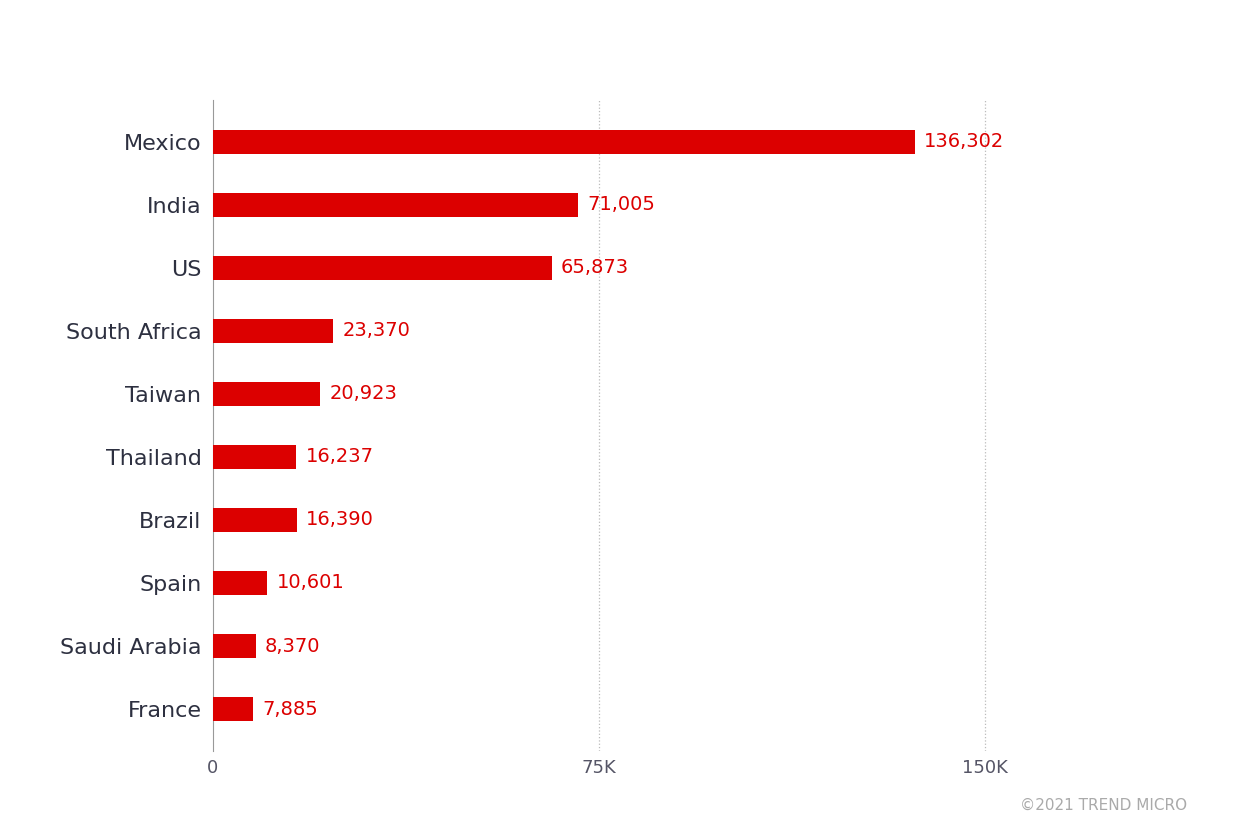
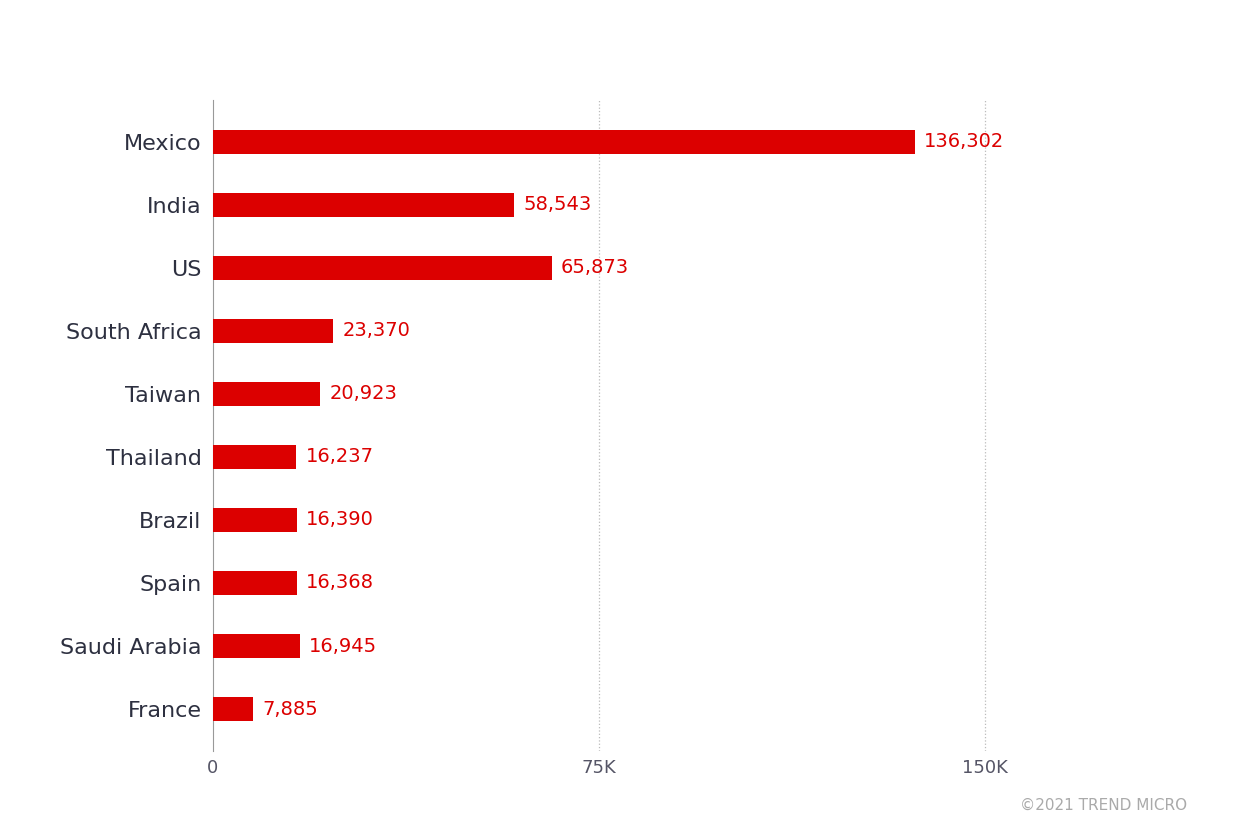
India: 71,005 -> 58,543
Spain: 10,601 -> 16,368
Saudi Arabia: 8,370 -> 16,945
